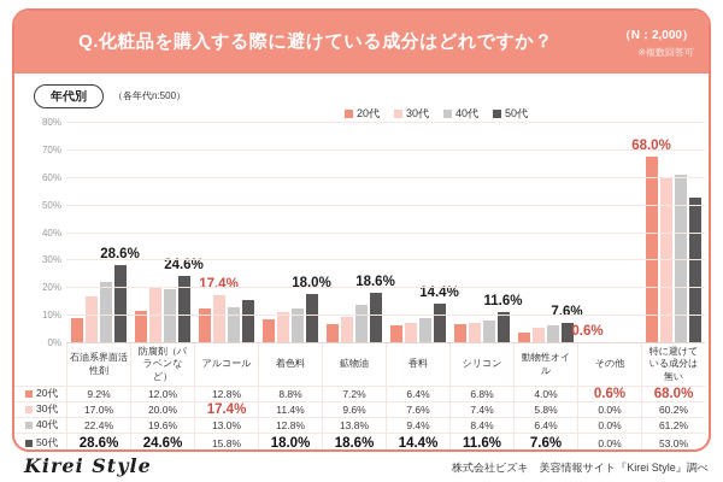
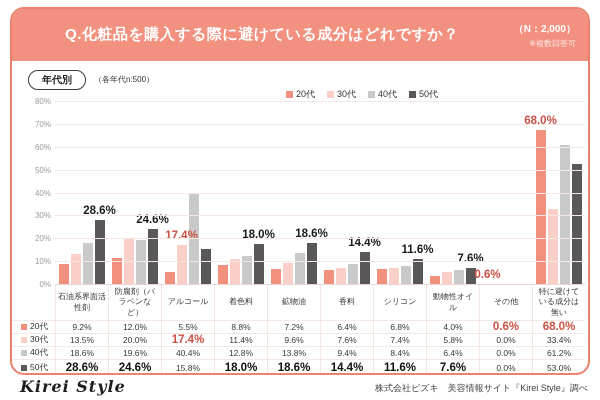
30代/石油系界面活性剤: 17.0% -> 13.5%
40代/石油系界面活性剤: 22.4% -> 18.6%
20代/アルコール: 12.8% -> 5.5%
40代/アルコール: 13.0% -> 40.4%
30代/特に避けている成分は無い: 60.2% -> 33.4%
